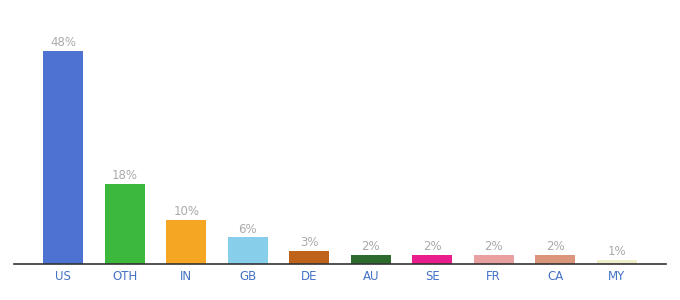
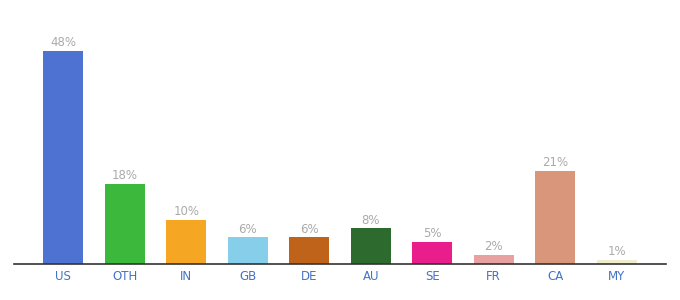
DE: 3% -> 6%
AU: 2% -> 8%
SE: 2% -> 5%
CA: 2% -> 21%
